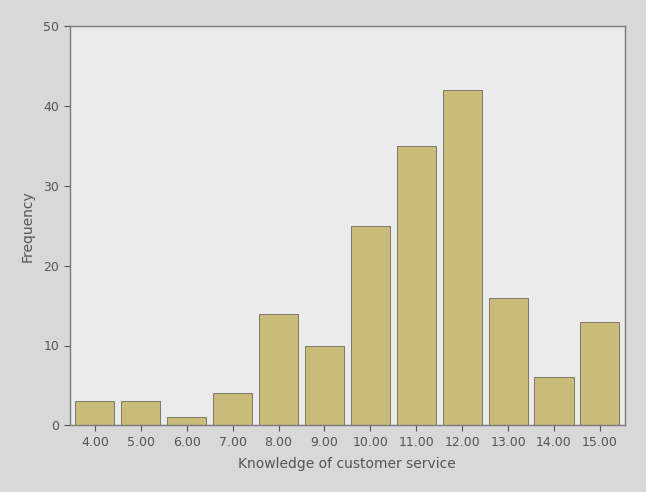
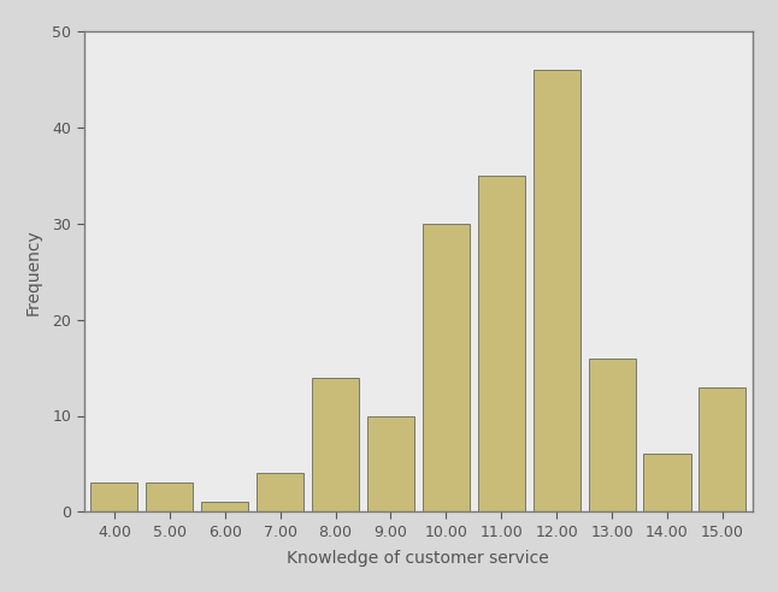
10.00: 25 -> 30
12.00: 42 -> 46
